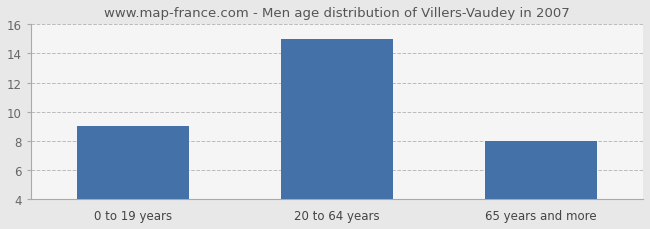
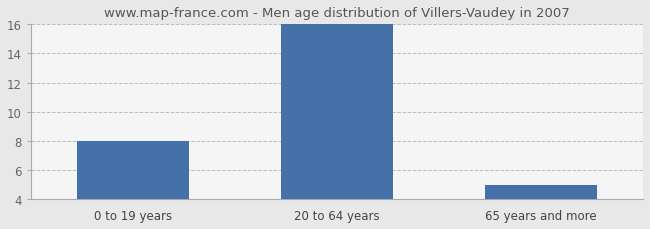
0 to 19 years: 9 -> 8
20 to 64 years: 15 -> 16
65 years and more: 8 -> 5
